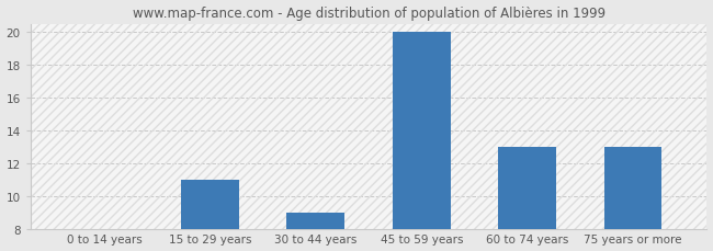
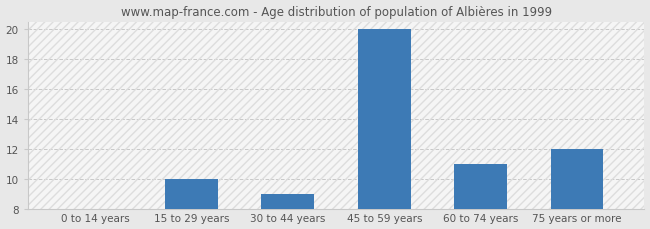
15 to 29 years: 11.0 -> 10.0
60 to 74 years: 13.0 -> 11.0
75 years or more: 13.0 -> 12.0
